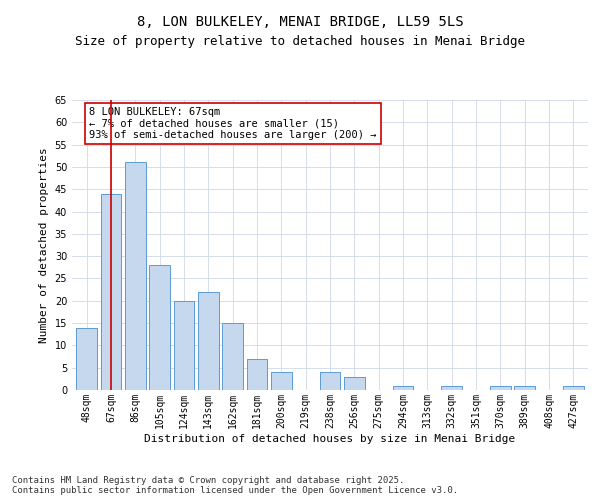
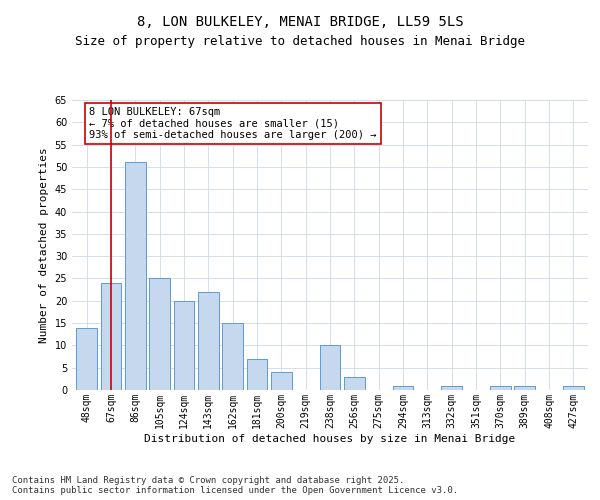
67sqm: 44 -> 24
105sqm: 28 -> 25
238sqm: 4 -> 10
